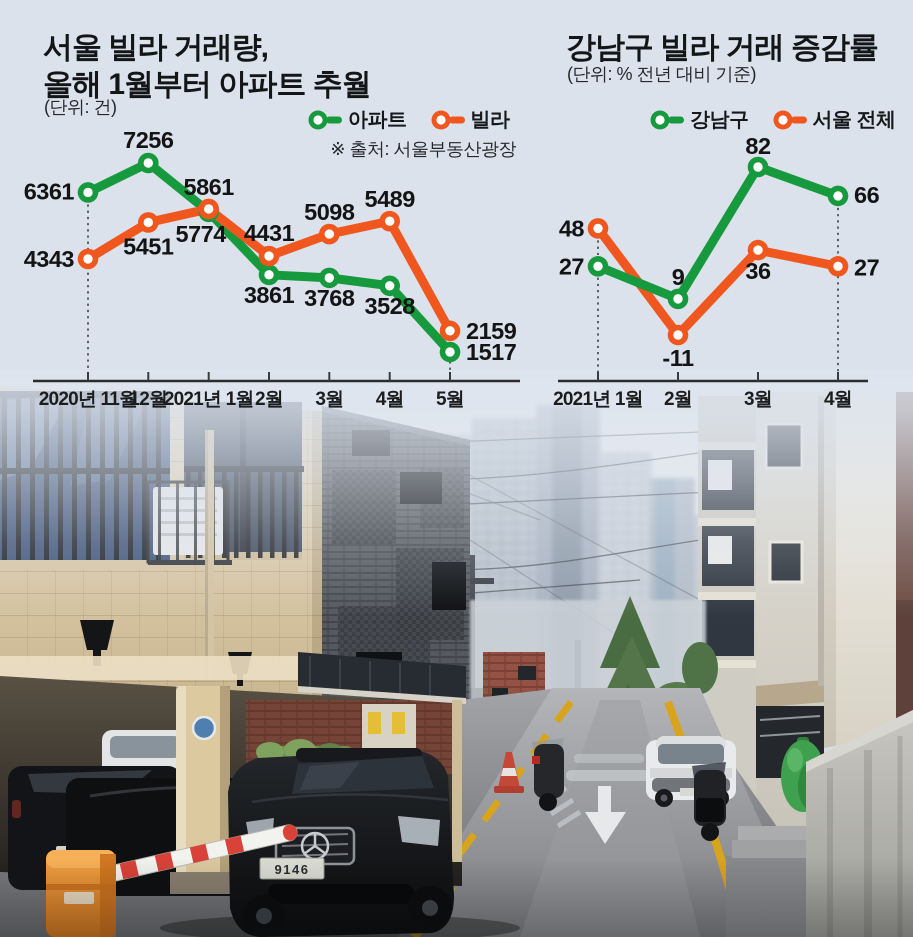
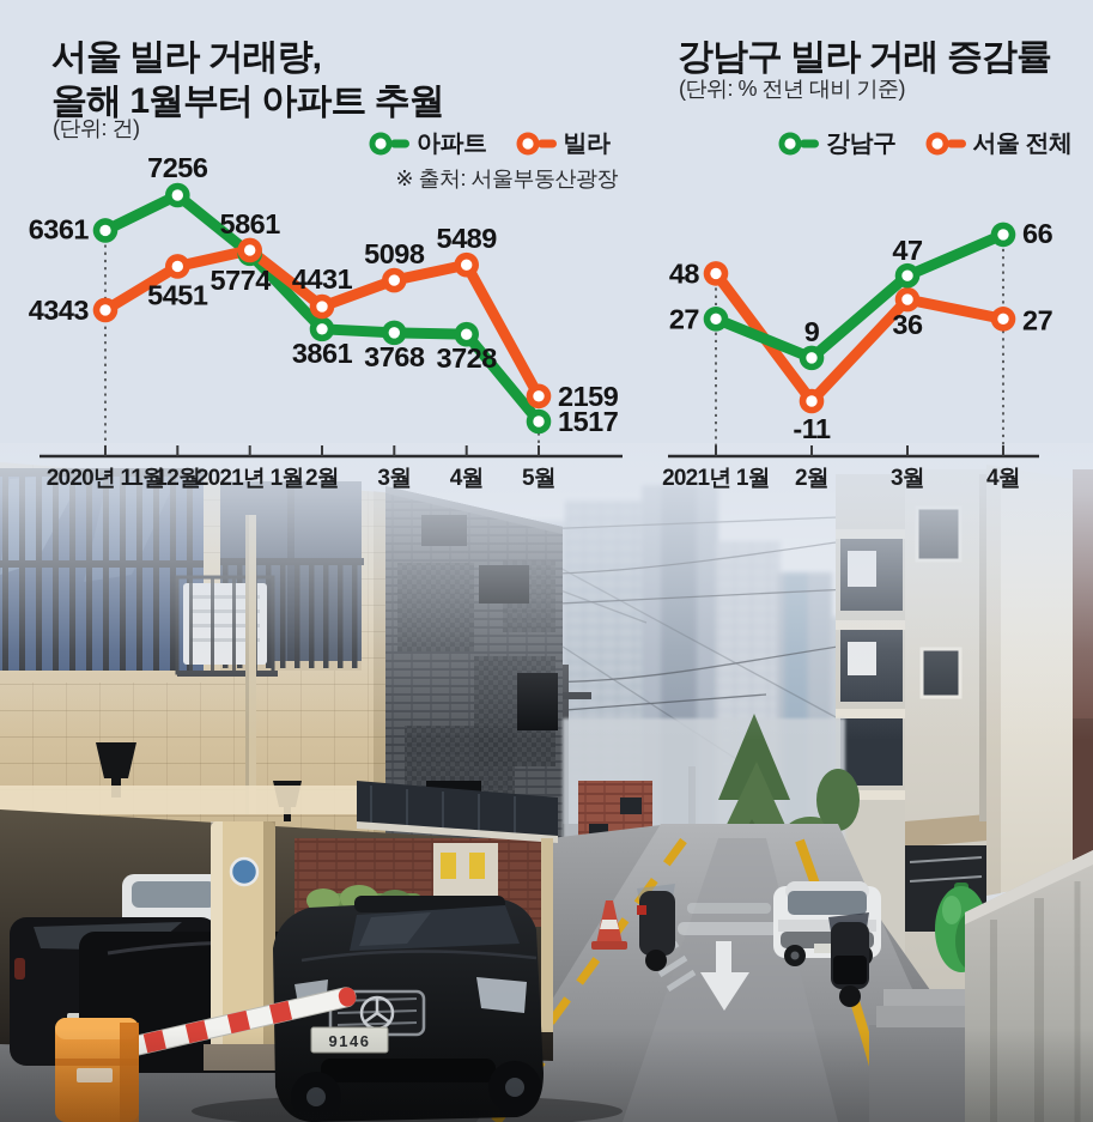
서울 빌라 거래량, 올해 1월부터 아파트 추월/아파트/4월: 3528 -> 3728
강남구 빌라 거래 증감률/강남구/3월: 82 -> 47
